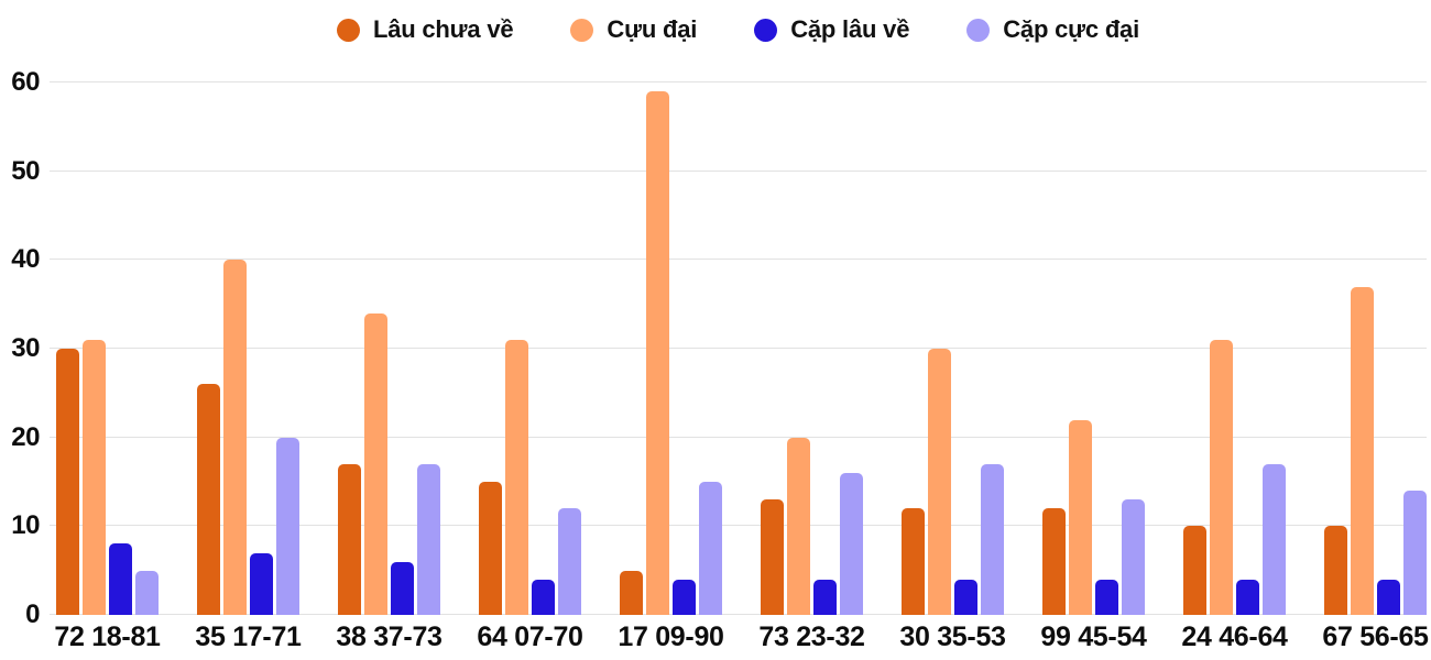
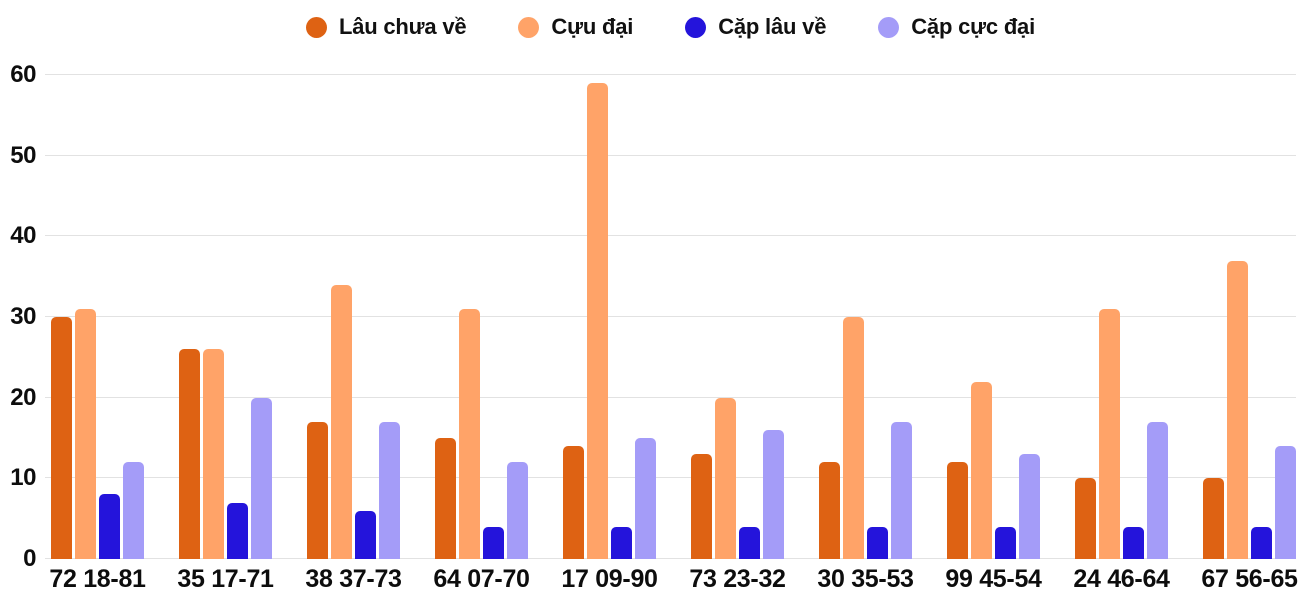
Cặp cực đại/72 18-81: 5 -> 12
Cựu đại/35 17-71: 40 -> 26
Lâu chưa về/17 09-90: 5 -> 14
